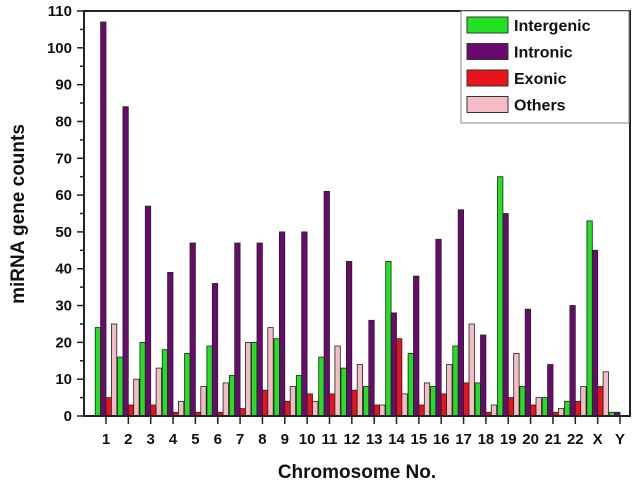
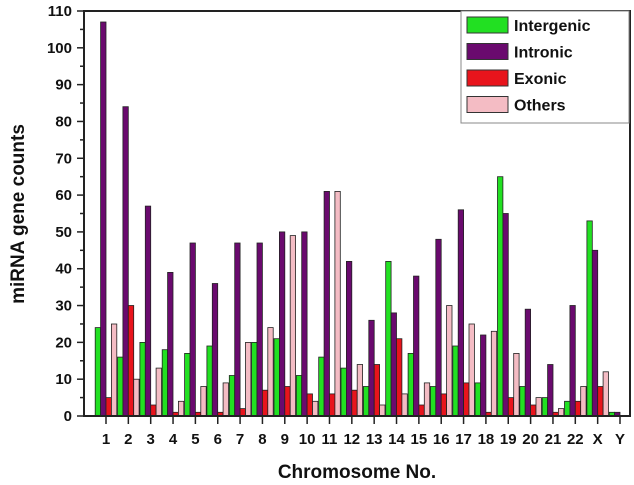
Exonic/2: 3 -> 30
Exonic/9: 4 -> 8
Others/9: 8 -> 49
Others/11: 19 -> 61
Exonic/13: 3 -> 14
Others/16: 14 -> 30
Others/18: 3 -> 23
